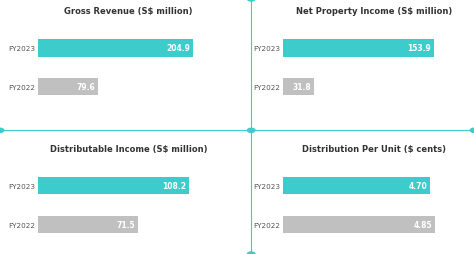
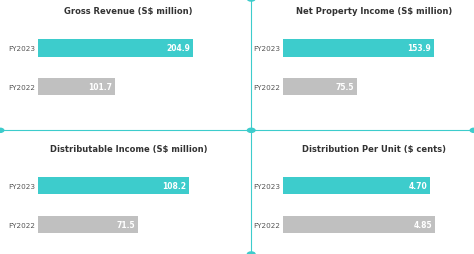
Gross Revenue (S$ million)/FY2022: 79.6 -> 101.7
Net Property Income (S$ million)/FY2022: 31.8 -> 75.5
